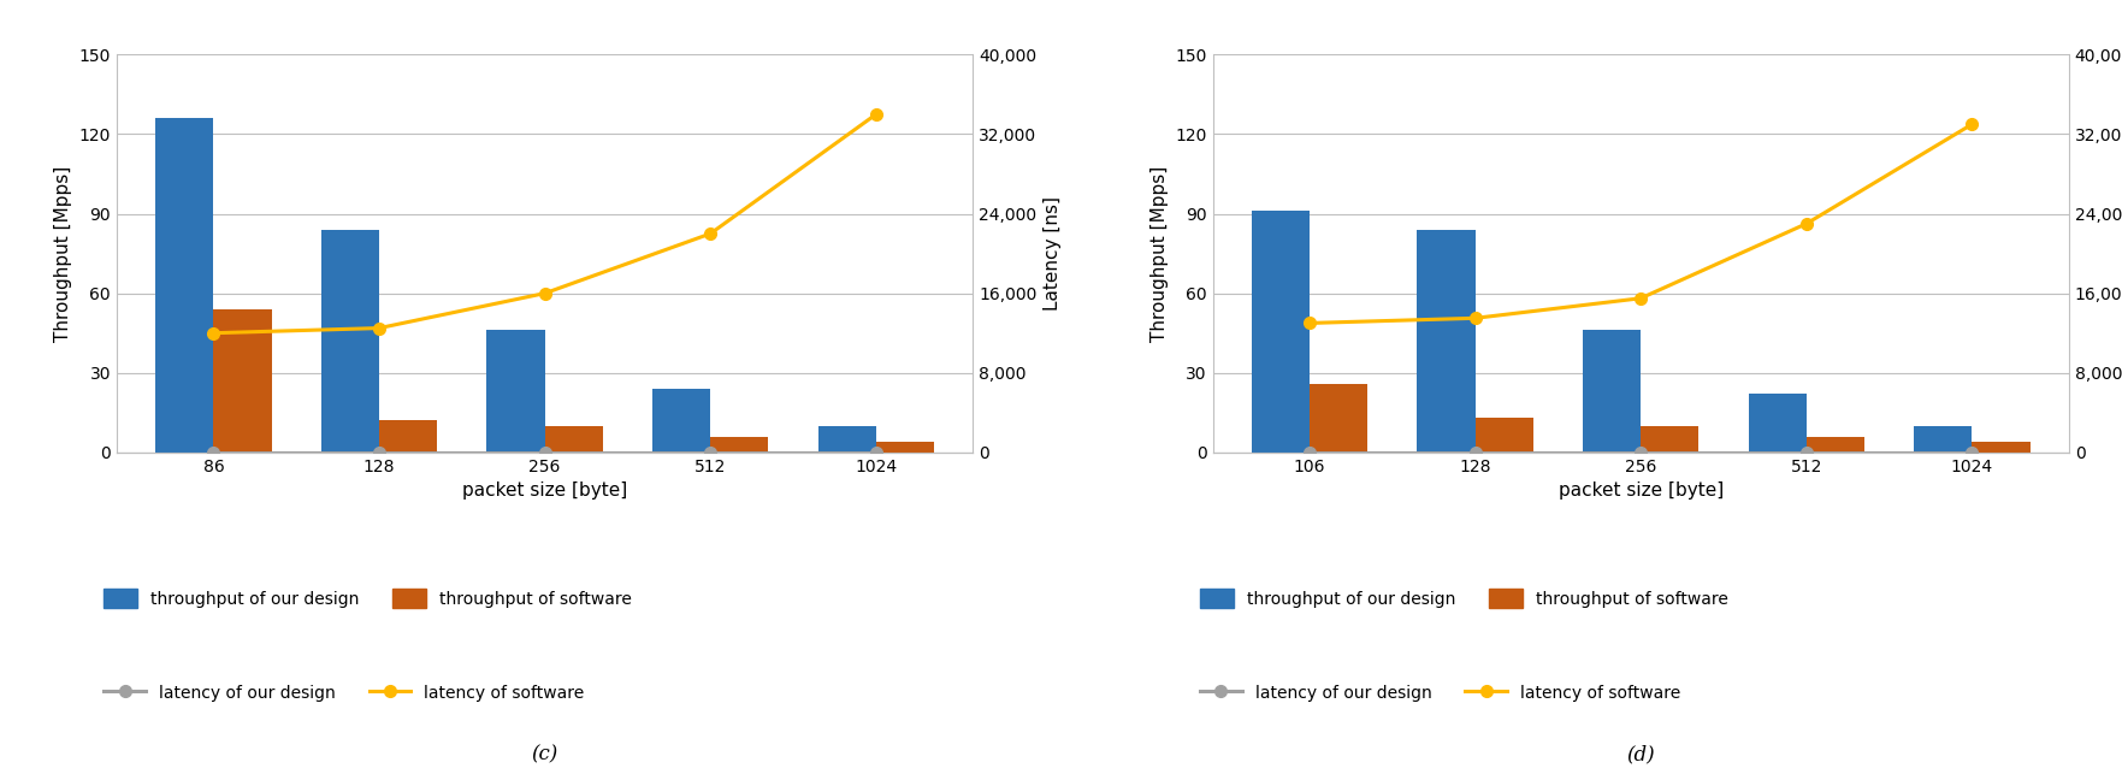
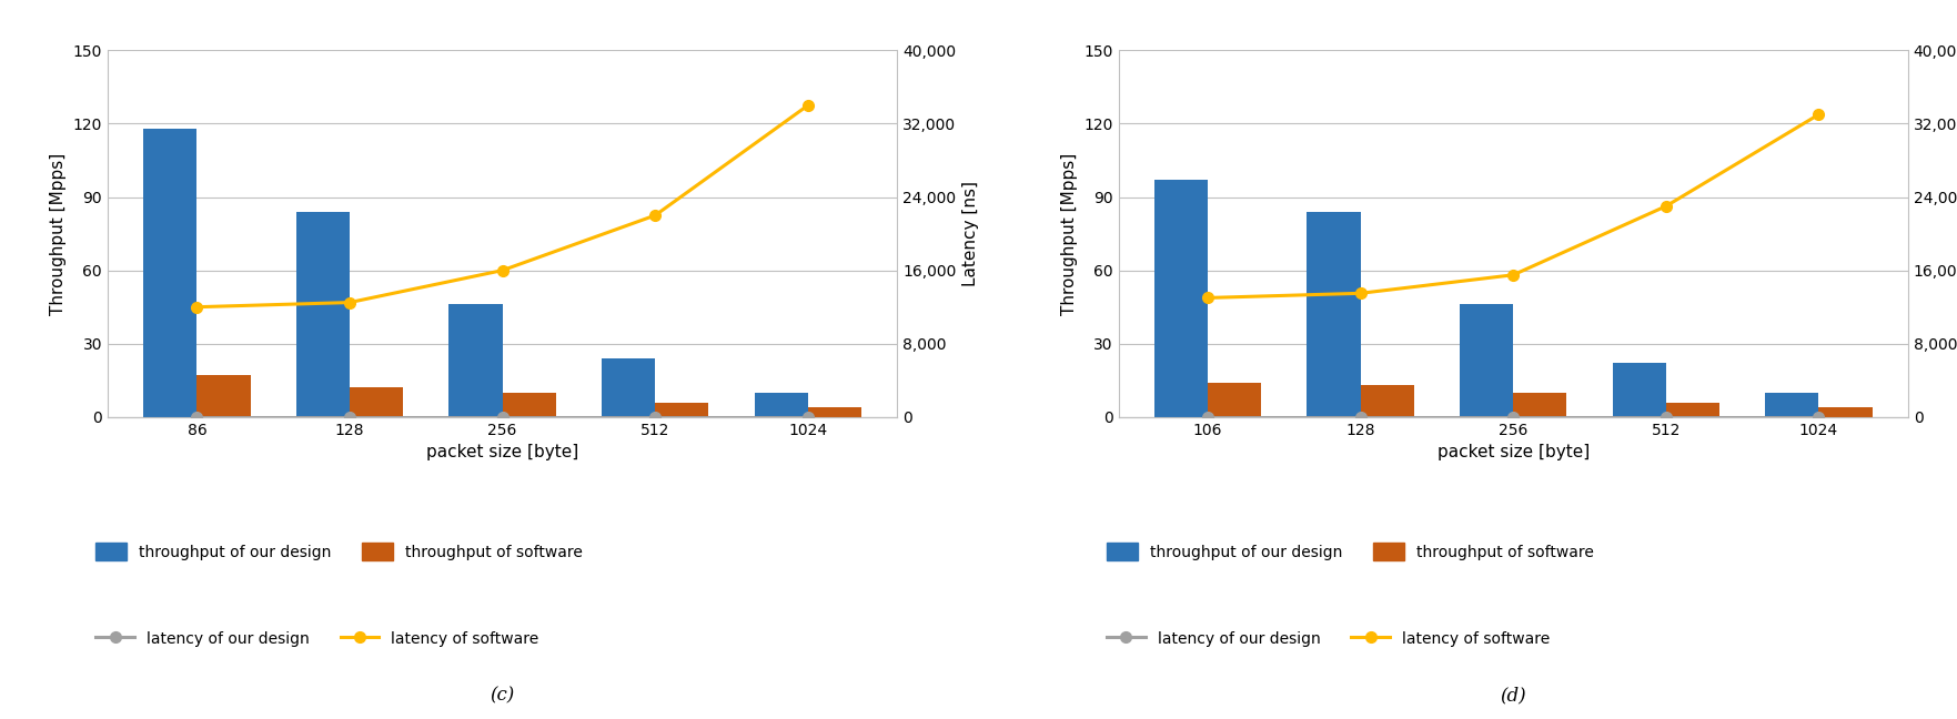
throughput of our design/86: 126 -> 118
throughput of software/86: 54 -> 17
throughput of our design/106: 91 -> 97
throughput of software/106: 26 -> 14
